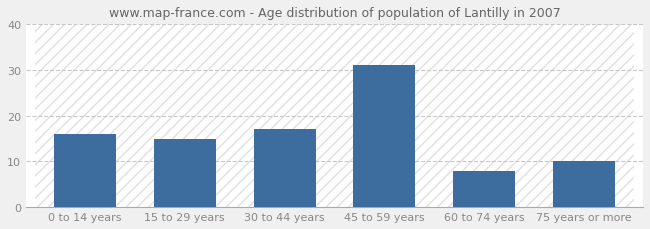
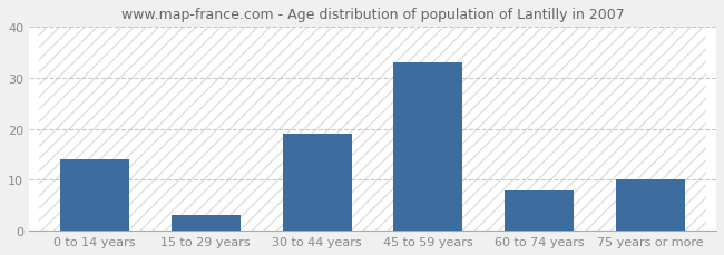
0 to 14 years: 16 -> 14
15 to 29 years: 15 -> 3
30 to 44 years: 17 -> 19
45 to 59 years: 31 -> 33
